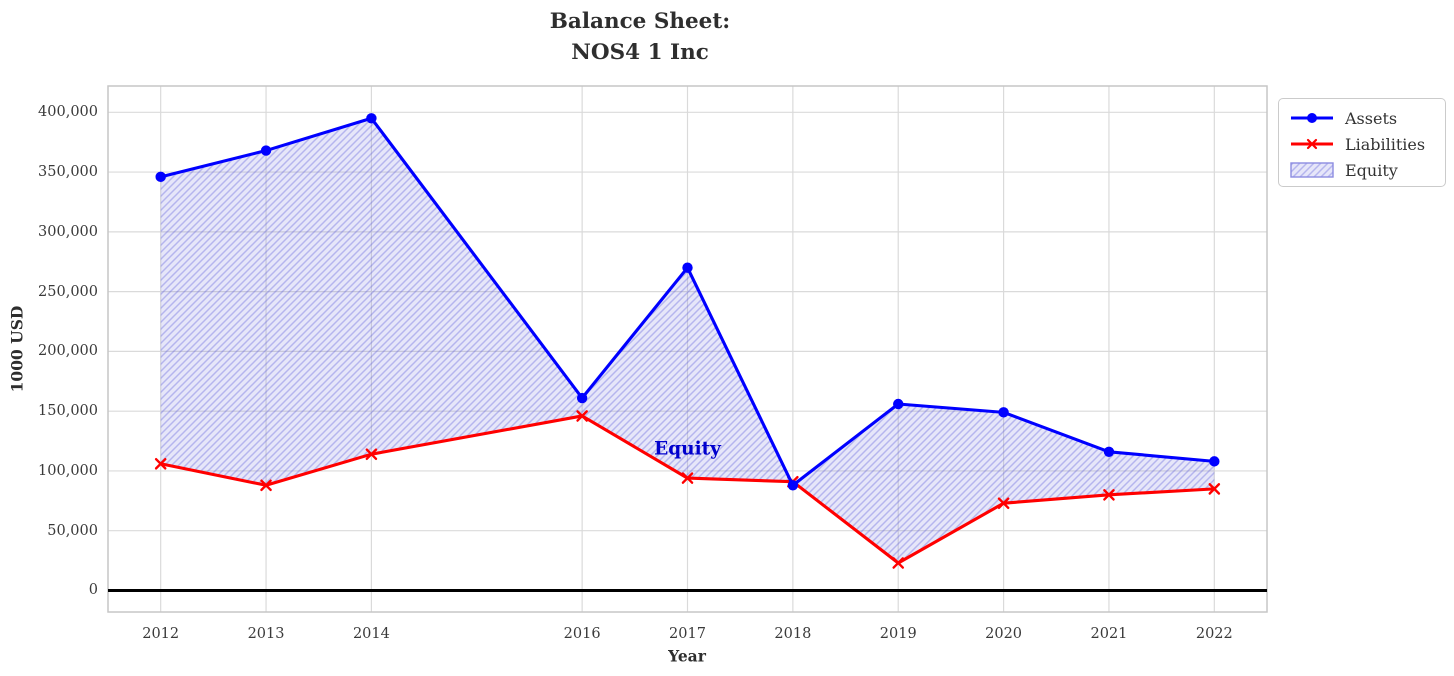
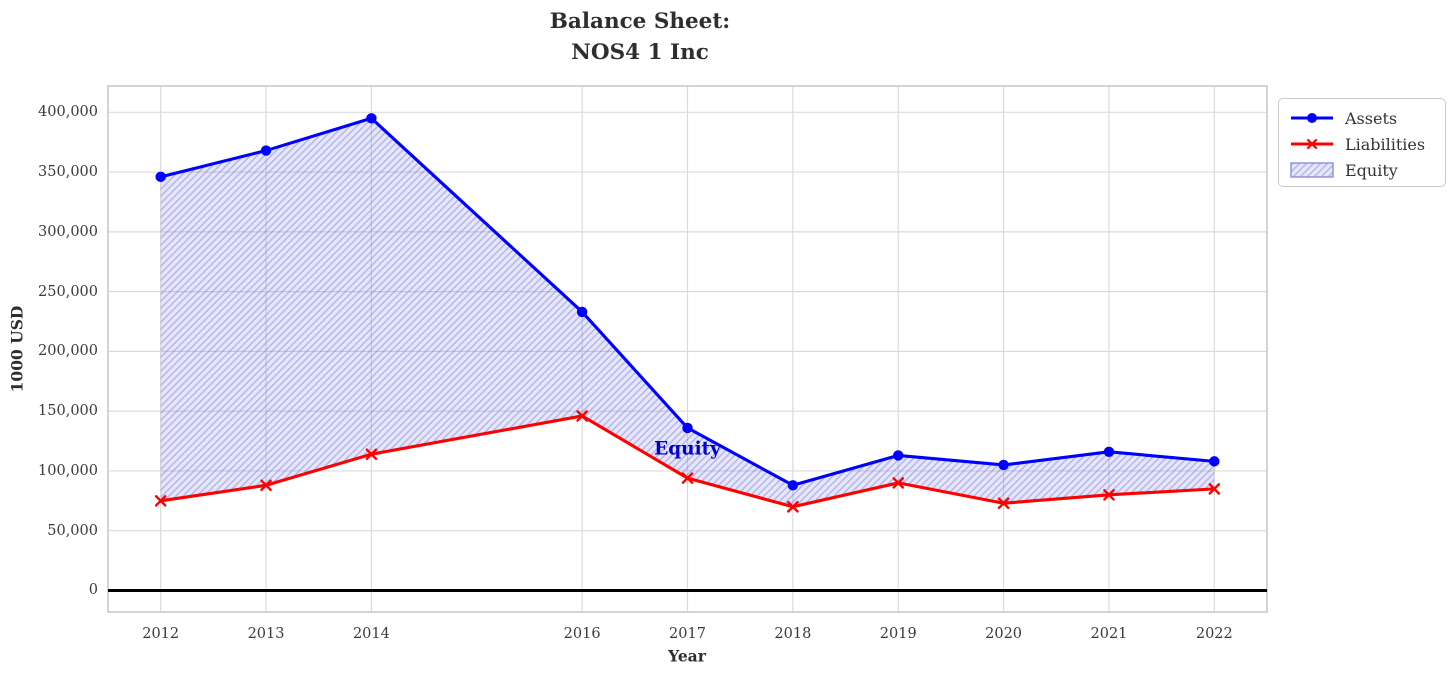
Liabilities/2012: 106000 -> 75000
Assets/2016: 161000 -> 233000
Assets/2017: 270000 -> 136000
Liabilities/2018: 91000 -> 70000
Assets/2019: 156000 -> 113000
Liabilities/2019: 23000 -> 90000
Assets/2020: 149000 -> 105000
